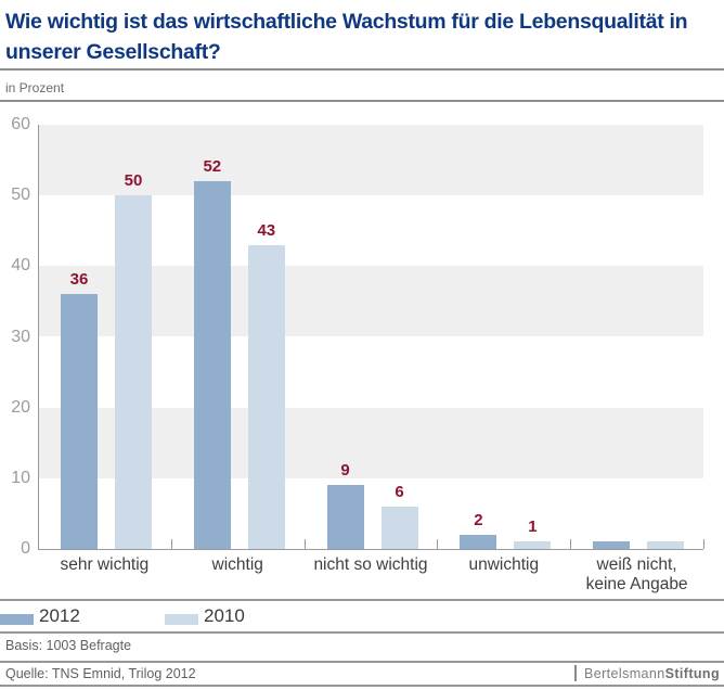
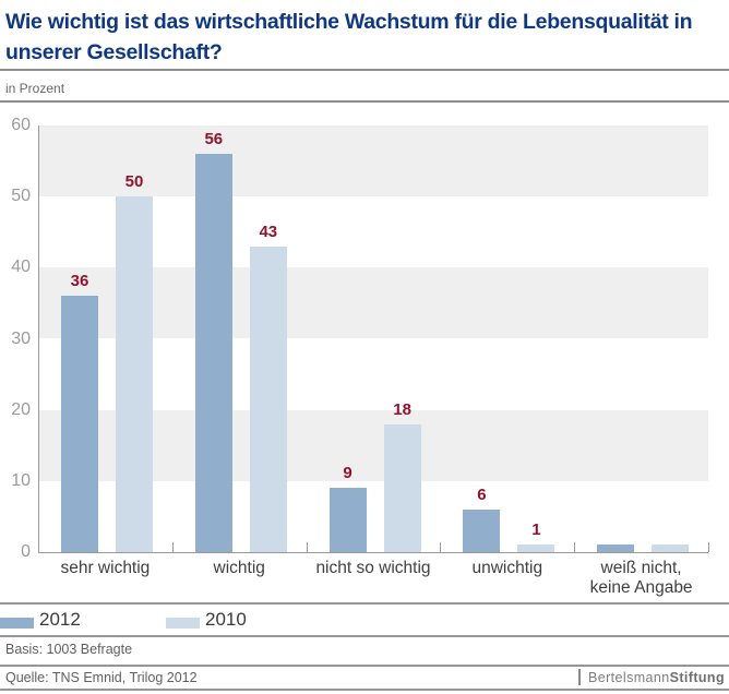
2012/wichtig: 52 -> 56
2010/nicht so wichtig: 6 -> 18
2012/unwichtig: 2 -> 6
